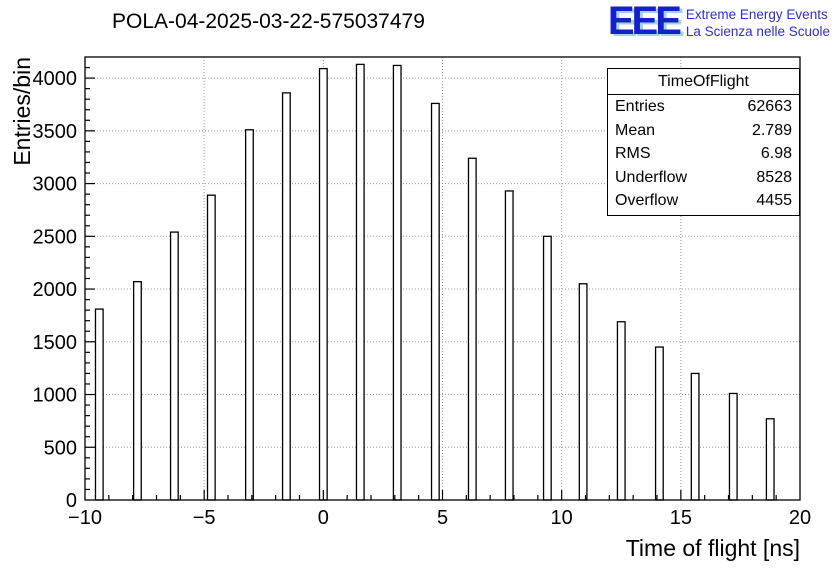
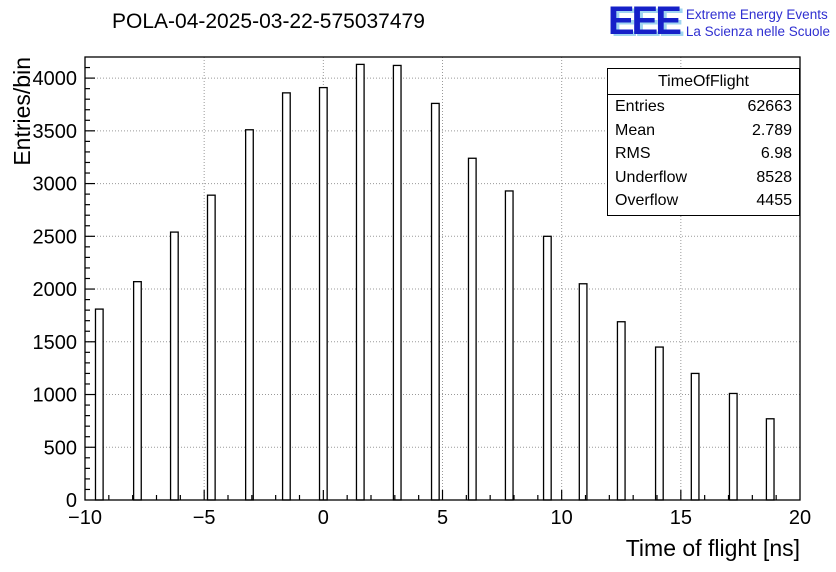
0: 4090 -> 3910
